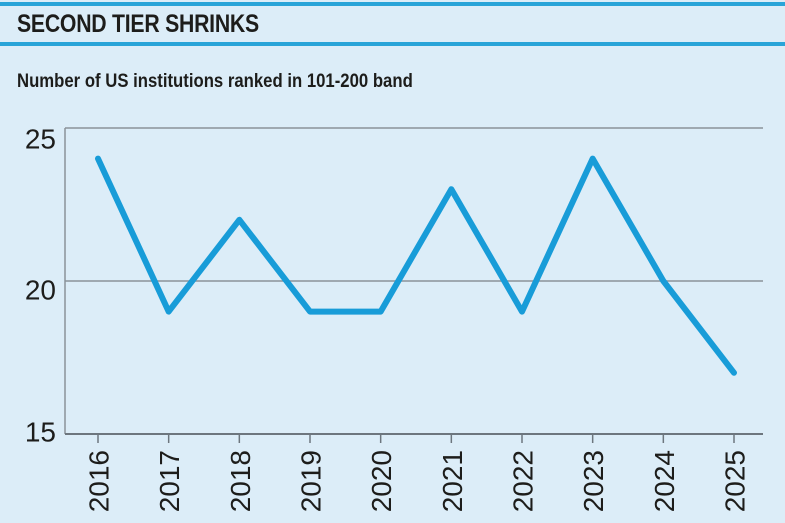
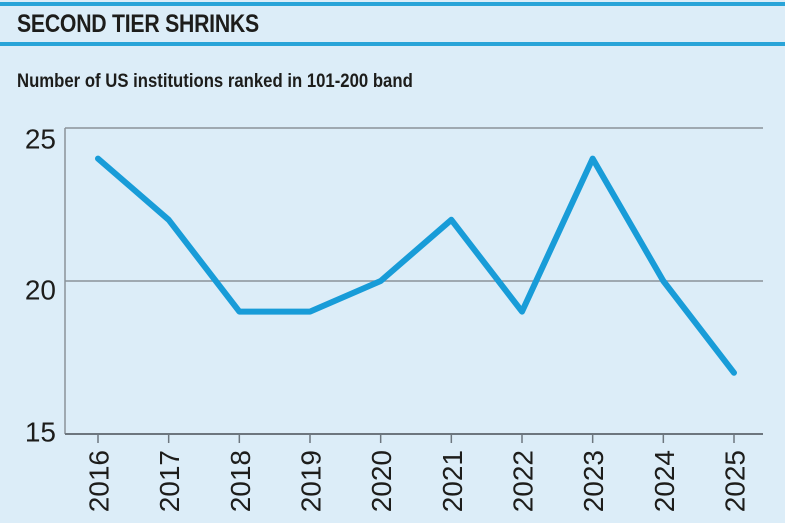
2017: 19 -> 22
2018: 22 -> 19
2020: 19 -> 20
2021: 23 -> 22
